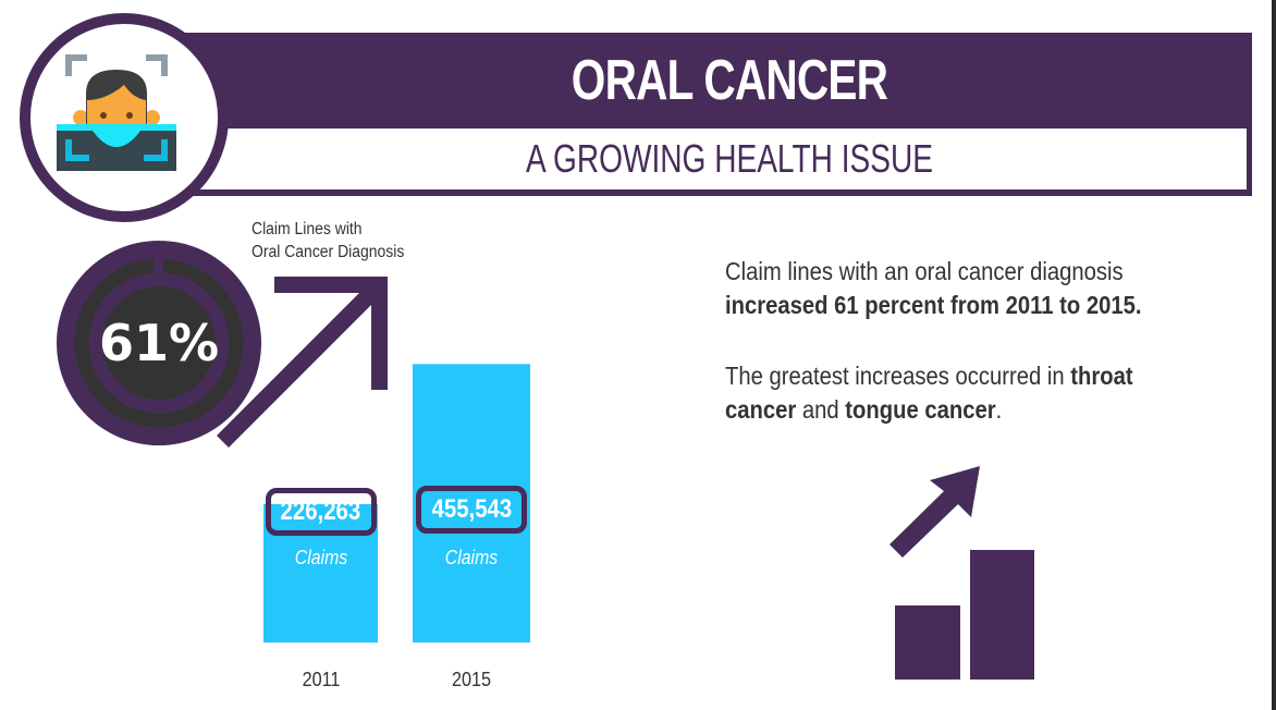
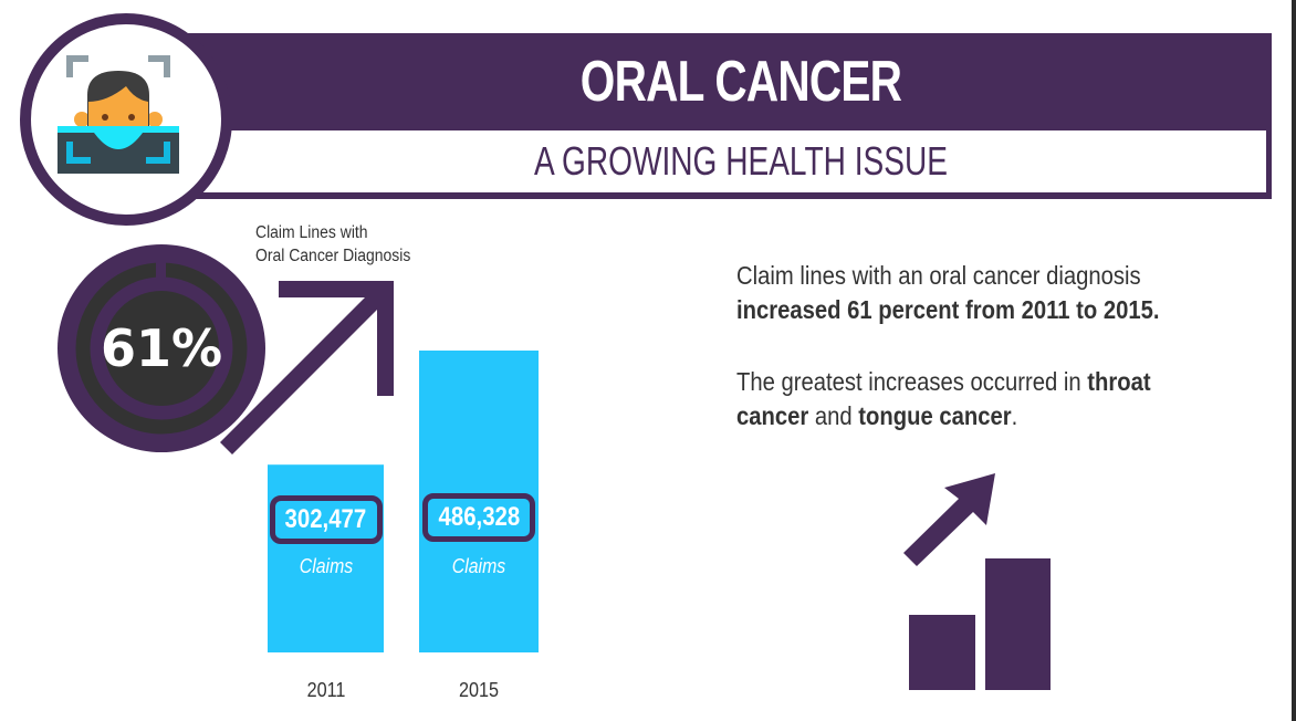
2011: 226,263 -> 302,477
2015: 455,543 -> 486,328
